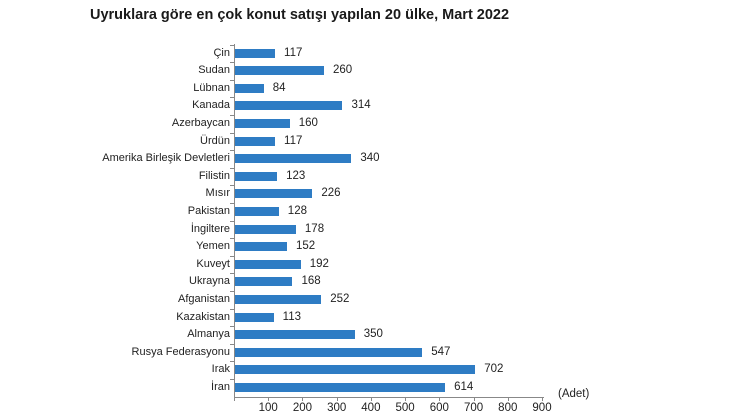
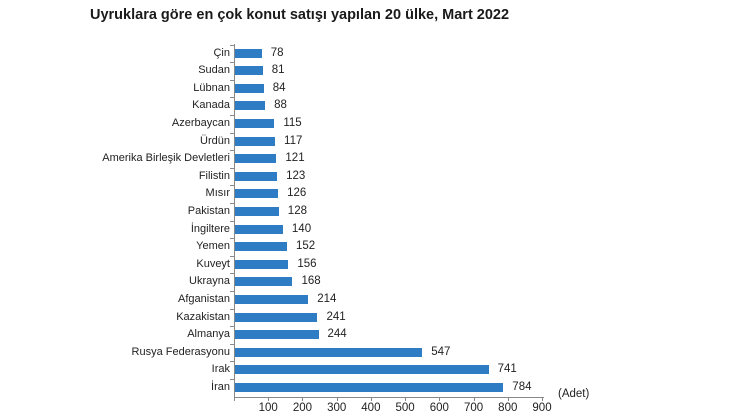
Çin: 117 -> 78
Sudan: 260 -> 81
Kanada: 314 -> 88
Azerbaycan: 160 -> 115
Amerika Birleşik Devletleri: 340 -> 121
Mısır: 226 -> 126
İngiltere: 178 -> 140
Kuveyt: 192 -> 156
Afganistan: 252 -> 214
Kazakistan: 113 -> 241
Almanya: 350 -> 244
Irak: 702 -> 741
İran: 614 -> 784
